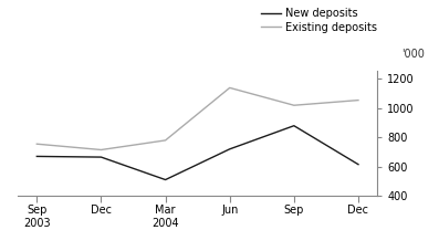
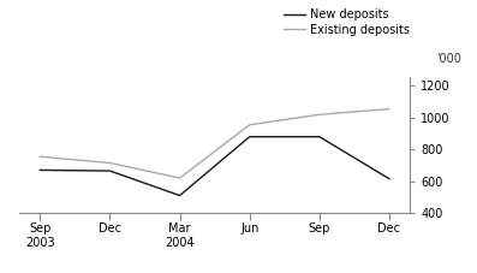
Existing deposits/Mar 2004: 780 -> 620
New deposits/Jun: 720 -> 880
Existing deposits/Jun: 1140 -> 960
